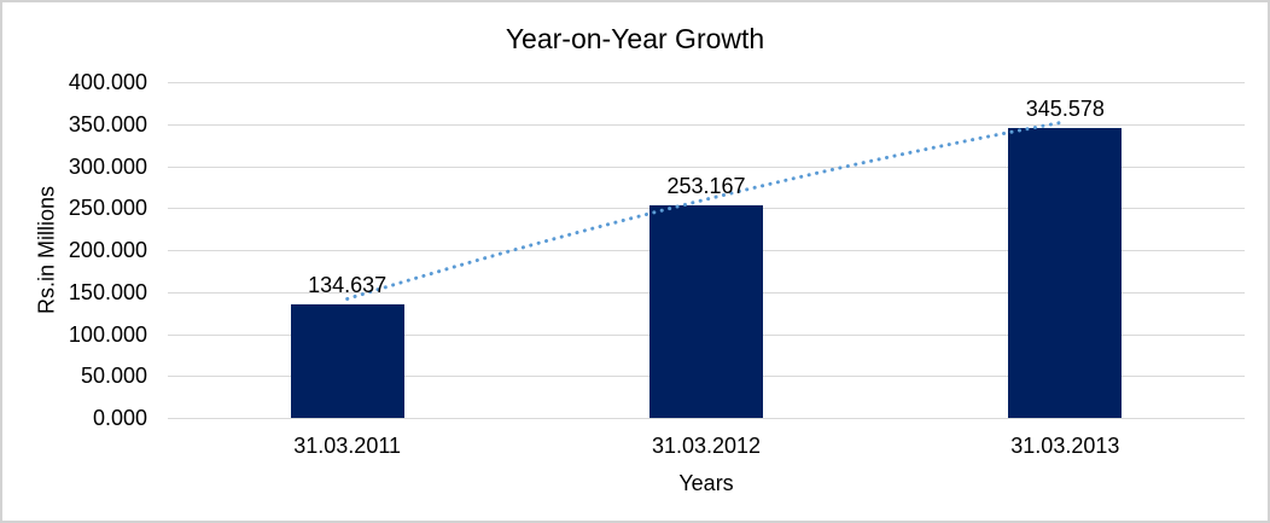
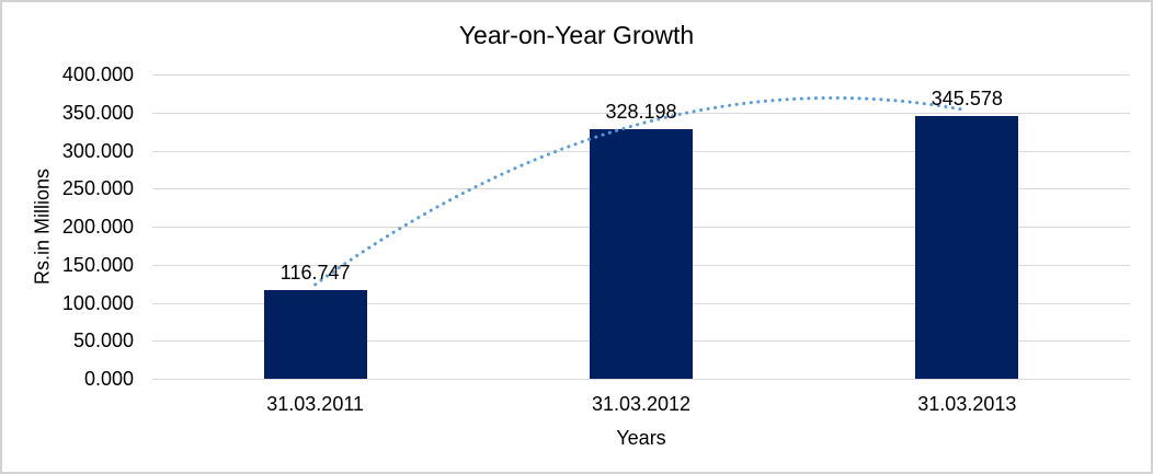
31.03.2011: 134.637 -> 116.747
31.03.2012: 253.167 -> 328.198
